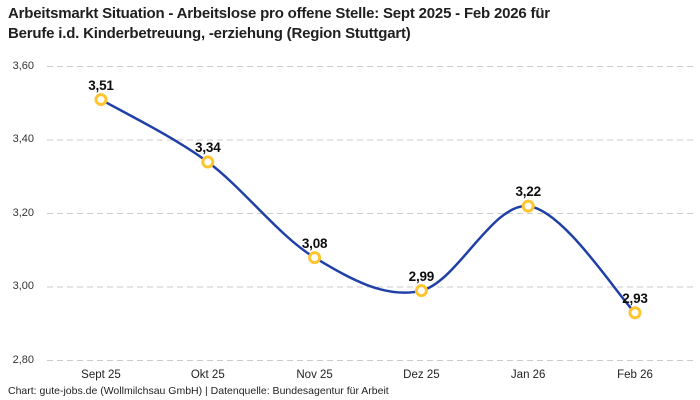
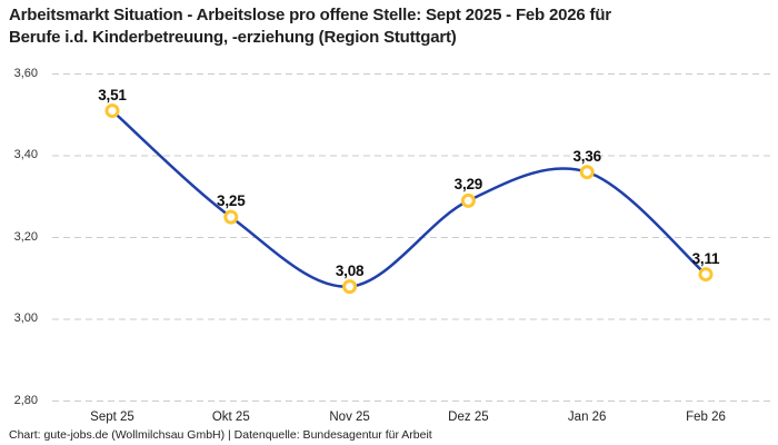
Okt 25: 3,34 -> 3,25
Dez 25: 2,99 -> 3,29
Jan 26: 3,22 -> 3,36
Feb 26: 2,93 -> 3,11
